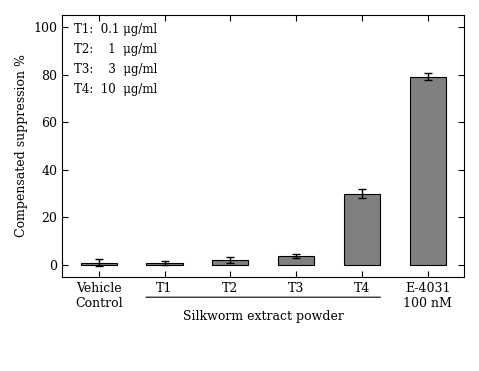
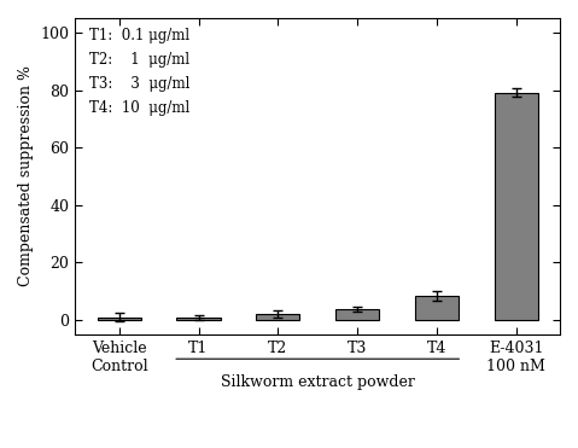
T4: 30.0 -> 8.5
